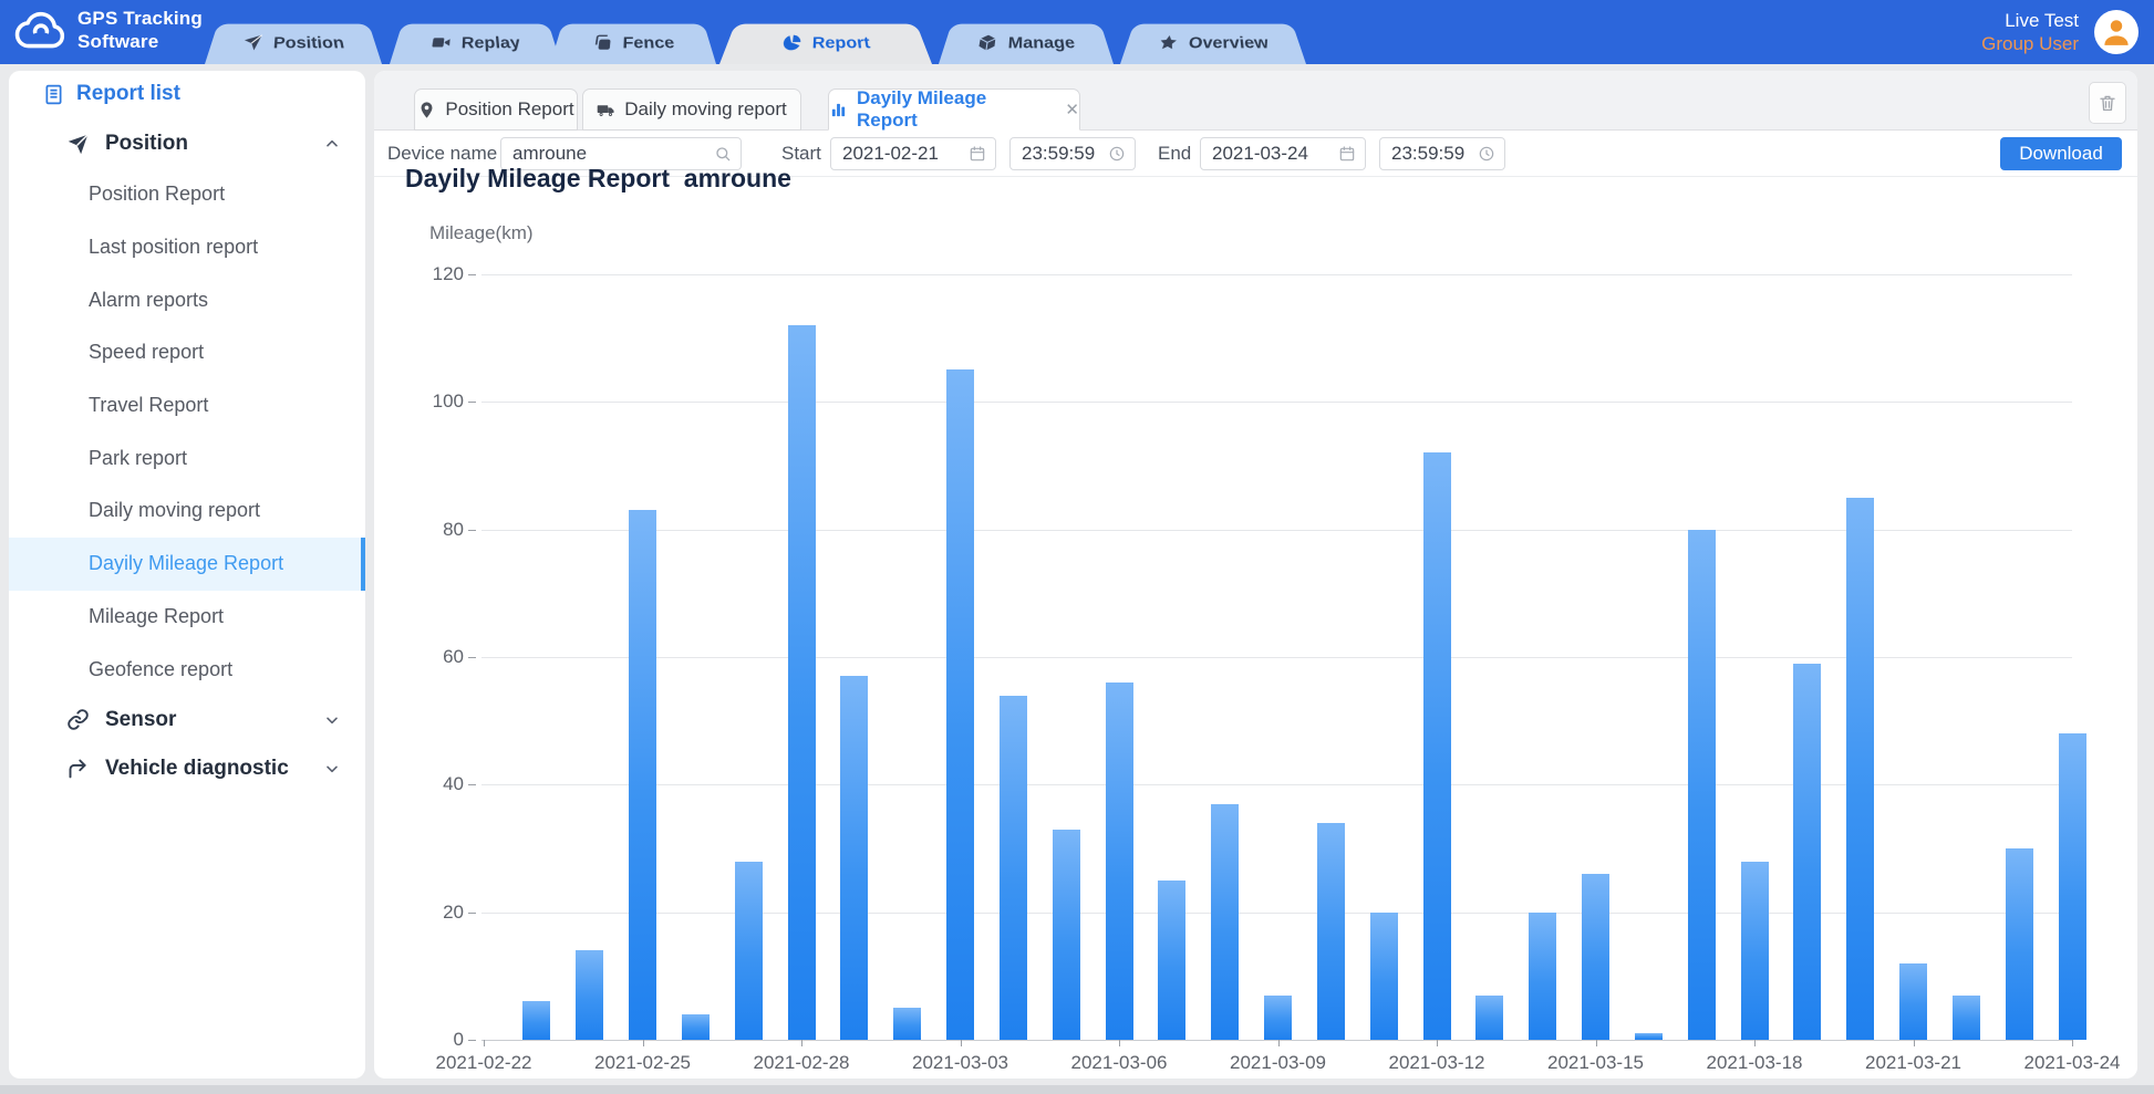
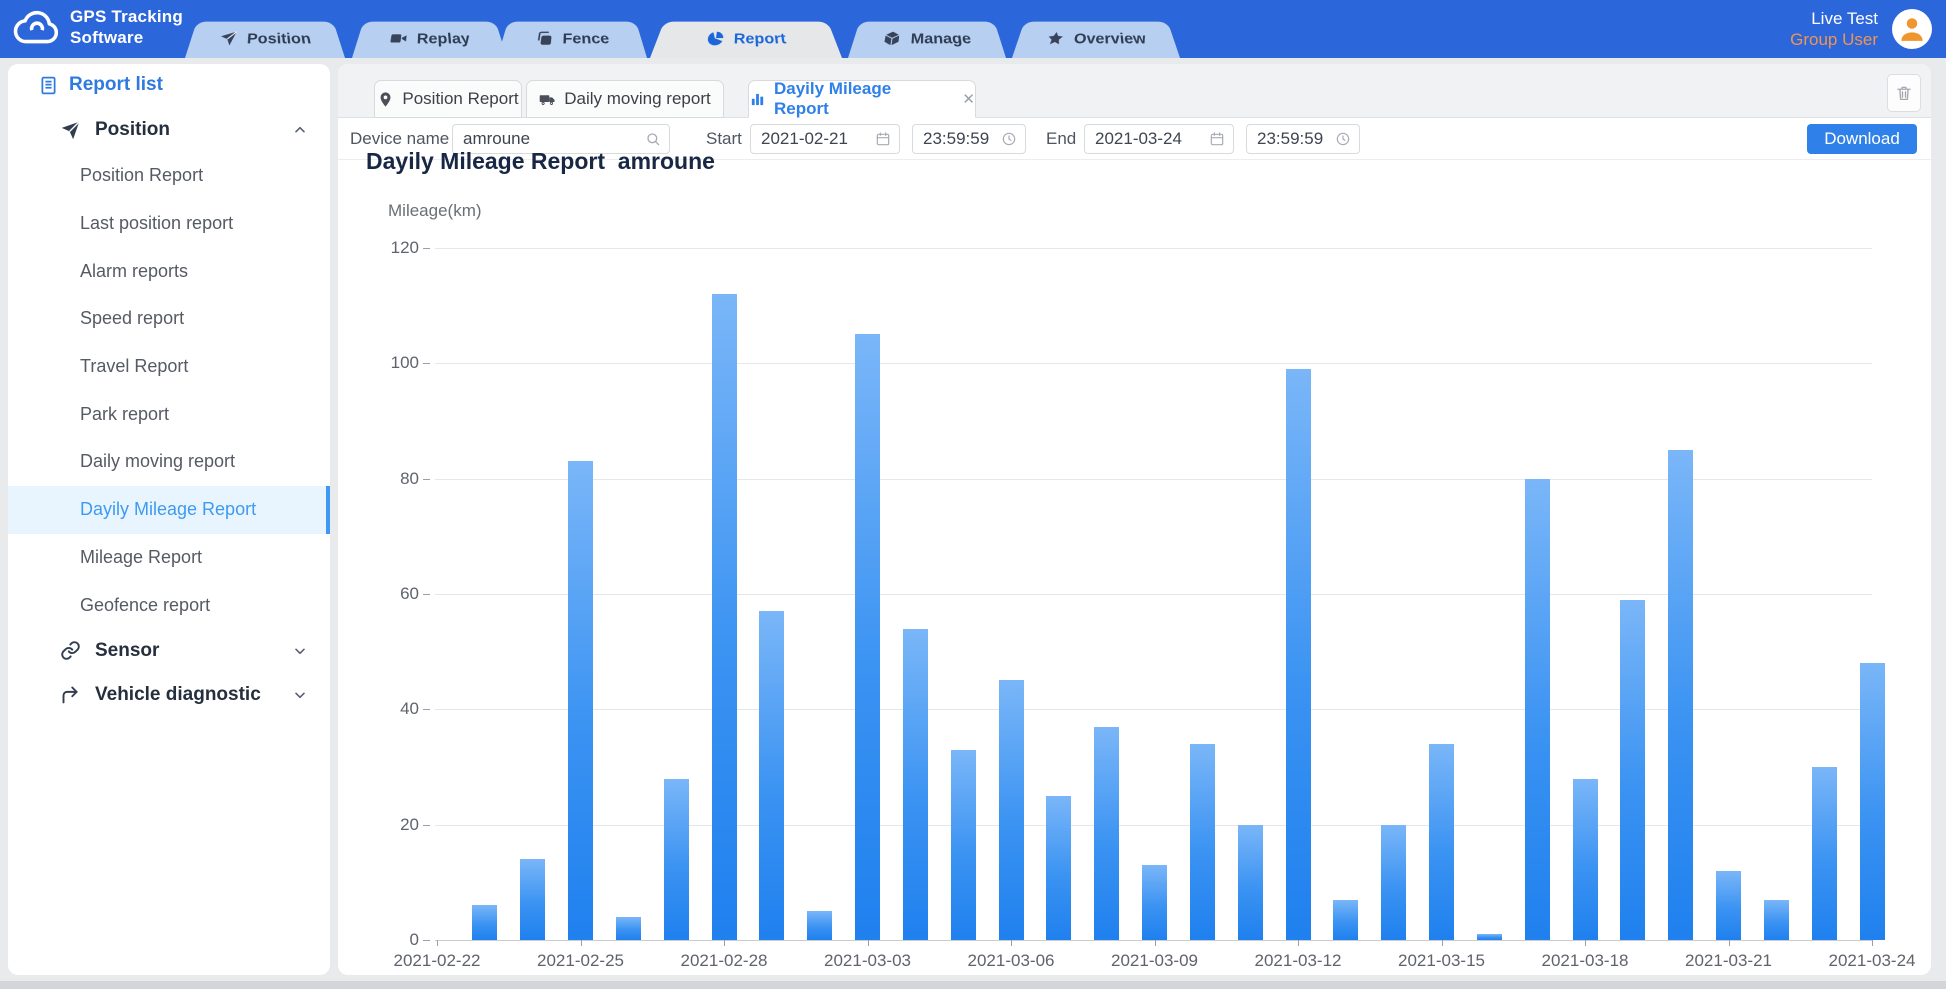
2021-03-06: 56 -> 45
2021-03-09: 7 -> 13
2021-03-12: 92 -> 99
2021-03-15: 26 -> 34
